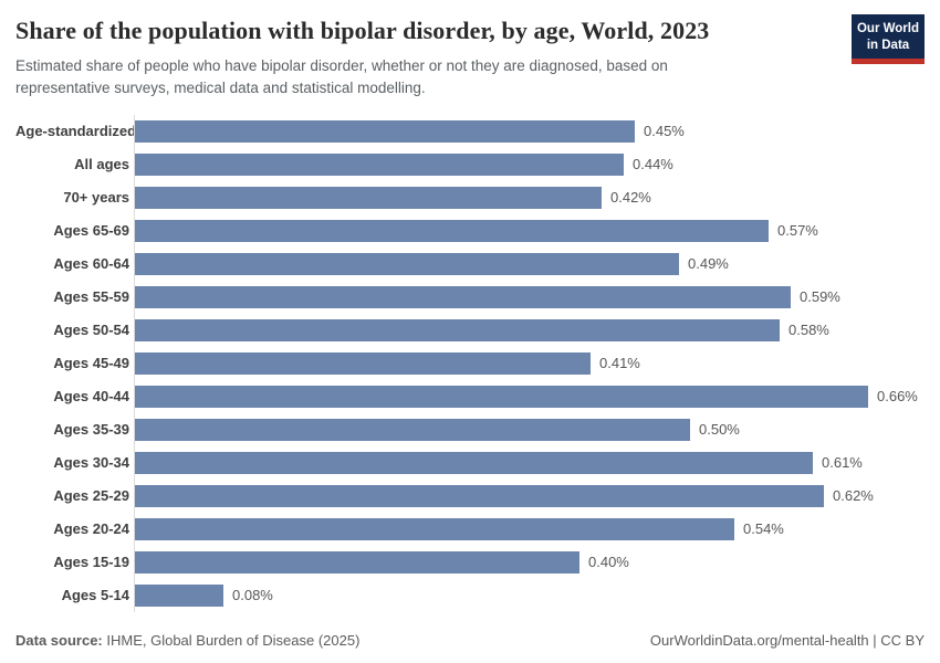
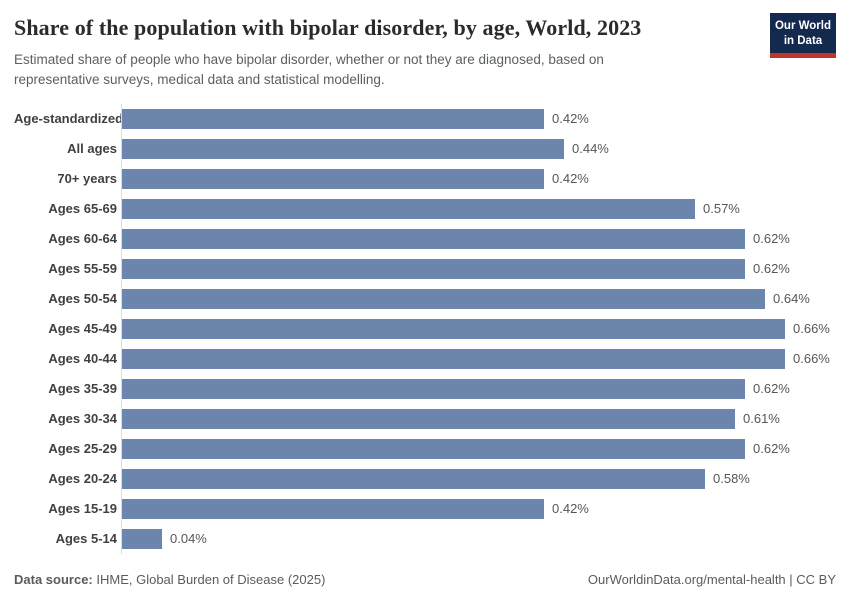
Age-standardized: 0.45% -> 0.42%
Ages 60-64: 0.49% -> 0.62%
Ages 55-59: 0.59% -> 0.62%
Ages 50-54: 0.58% -> 0.64%
Ages 45-49: 0.41% -> 0.66%
Ages 35-39: 0.50% -> 0.62%
Ages 20-24: 0.54% -> 0.58%
Ages 15-19: 0.40% -> 0.42%
Ages 5-14: 0.08% -> 0.04%
